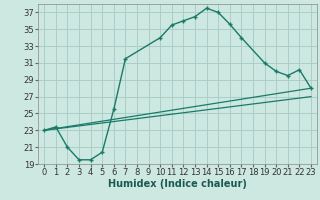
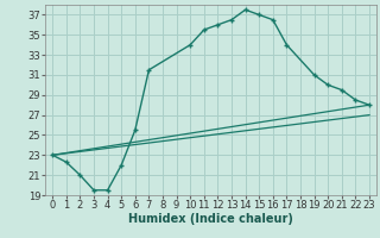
1: 23.4 -> 22.3
5: 20.4 -> 22.0
16: 35.6 -> 36.5
22: 30.2 -> 28.5
